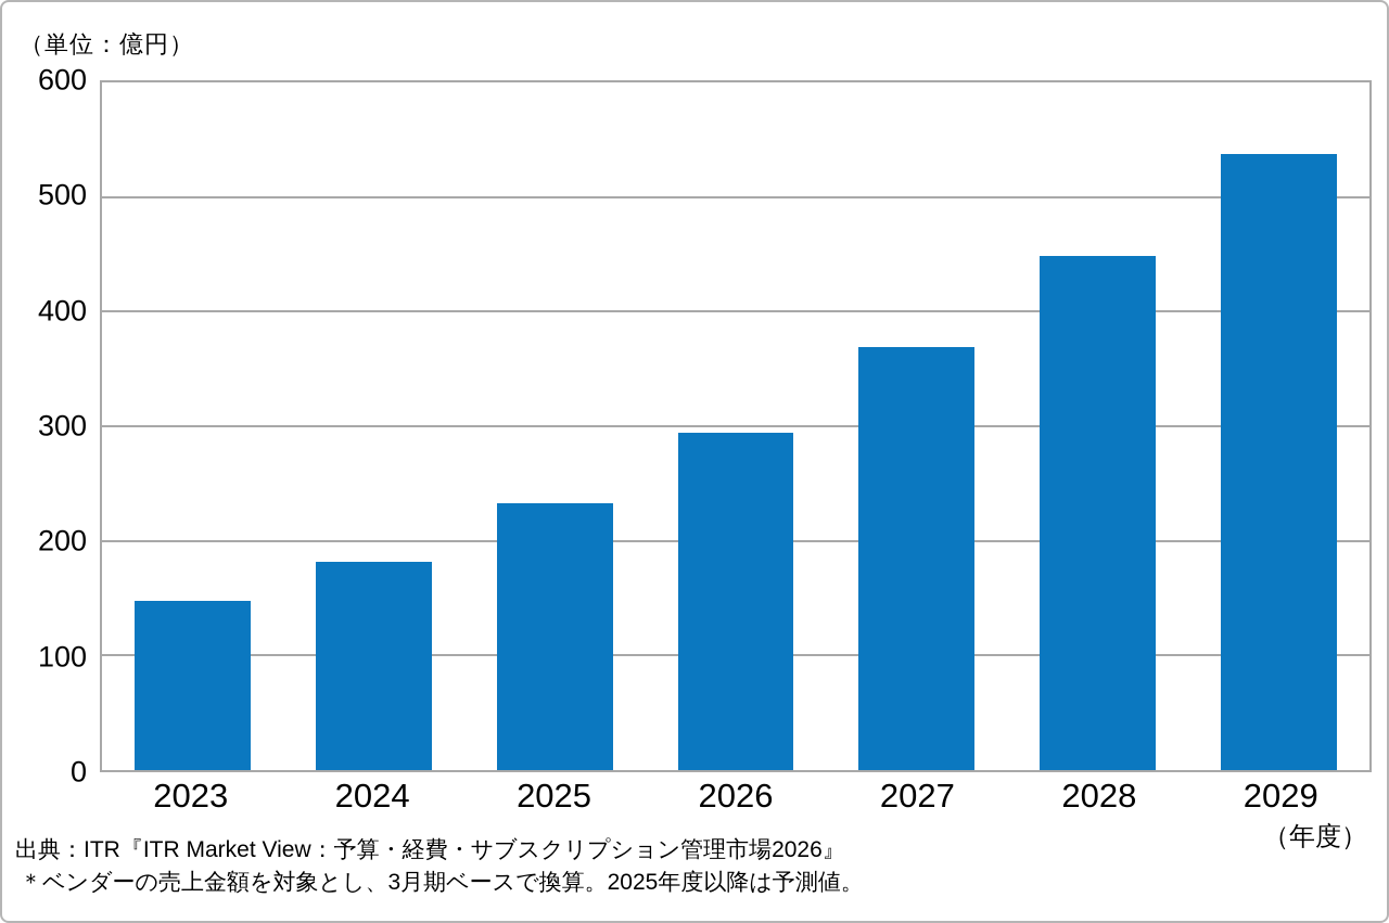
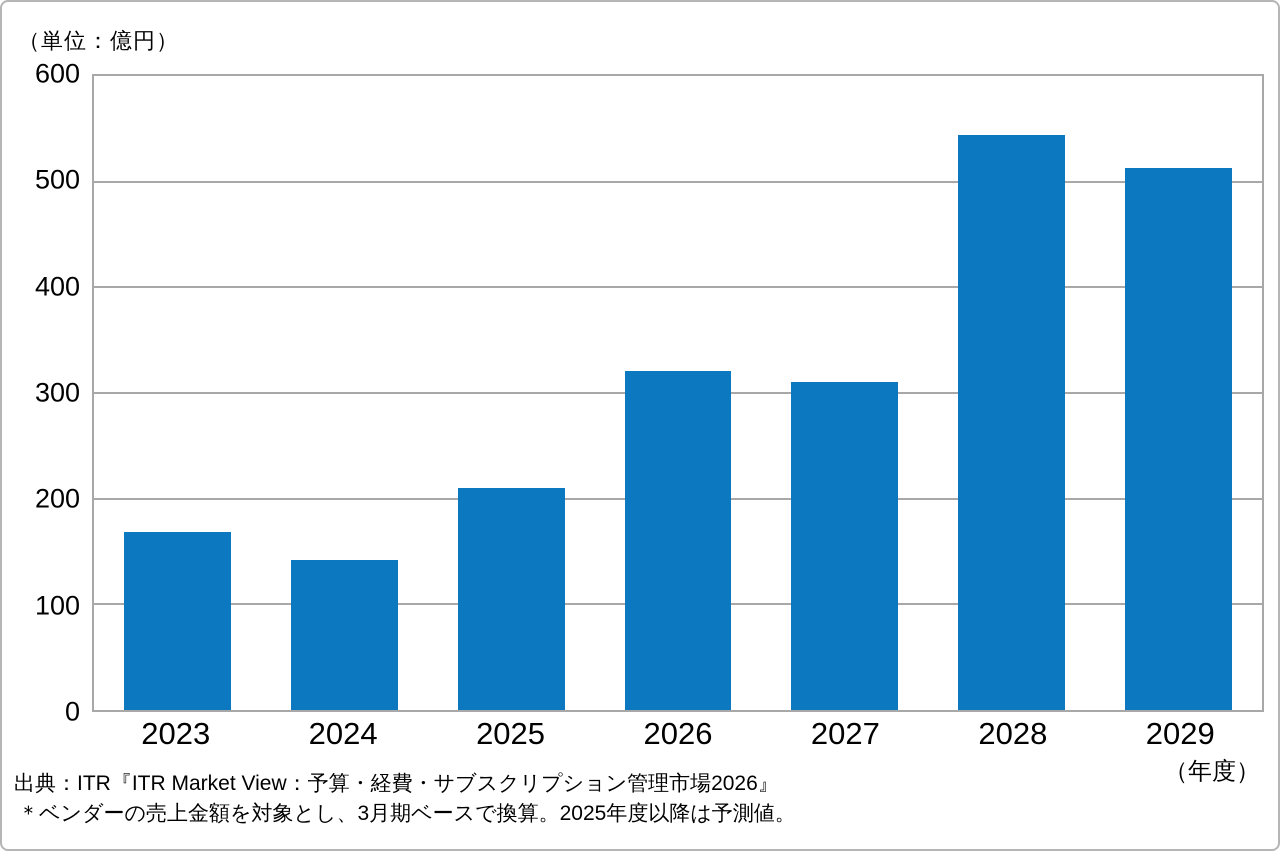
2023: 148 -> 168
2024: 182 -> 142
2025: 233 -> 210
2026: 294 -> 321
2027: 369 -> 310
2028: 449 -> 544
2029: 538 -> 513
